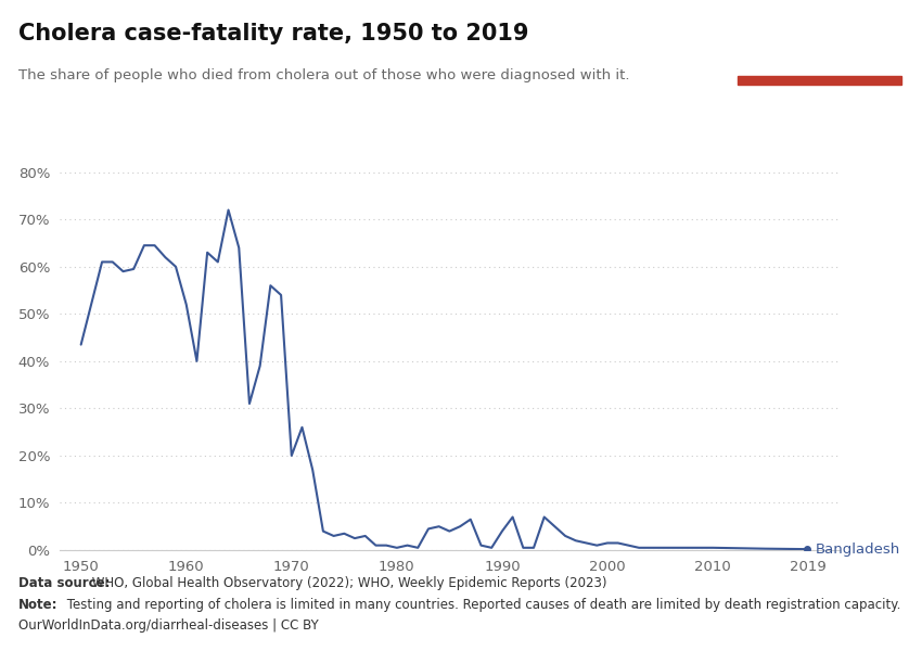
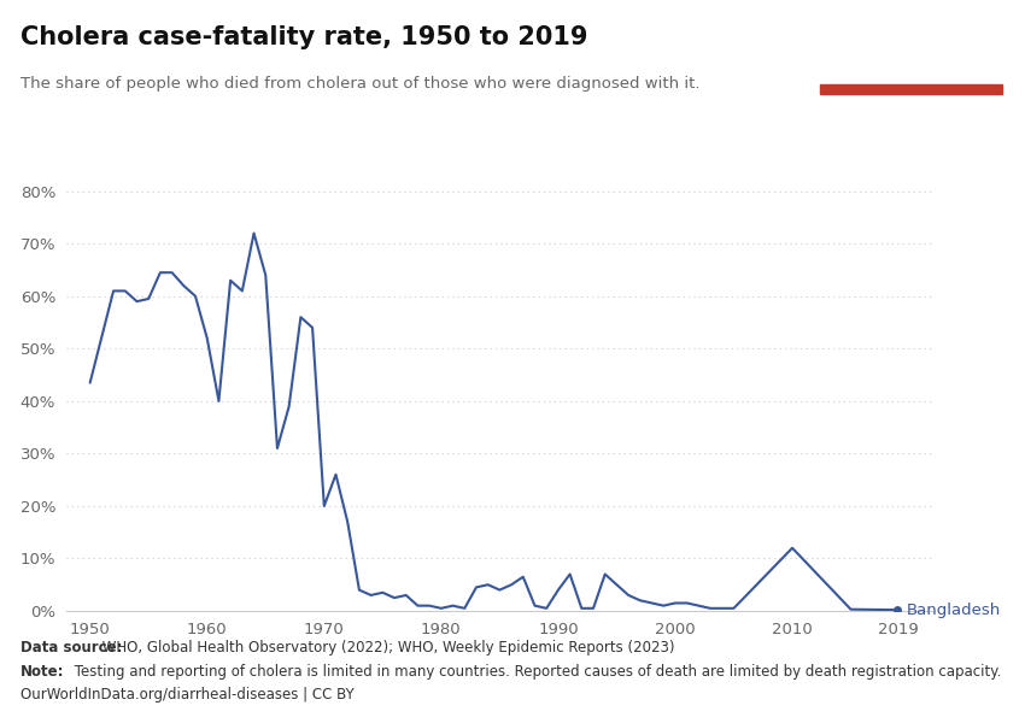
2010: 0.5% -> 12.0%
